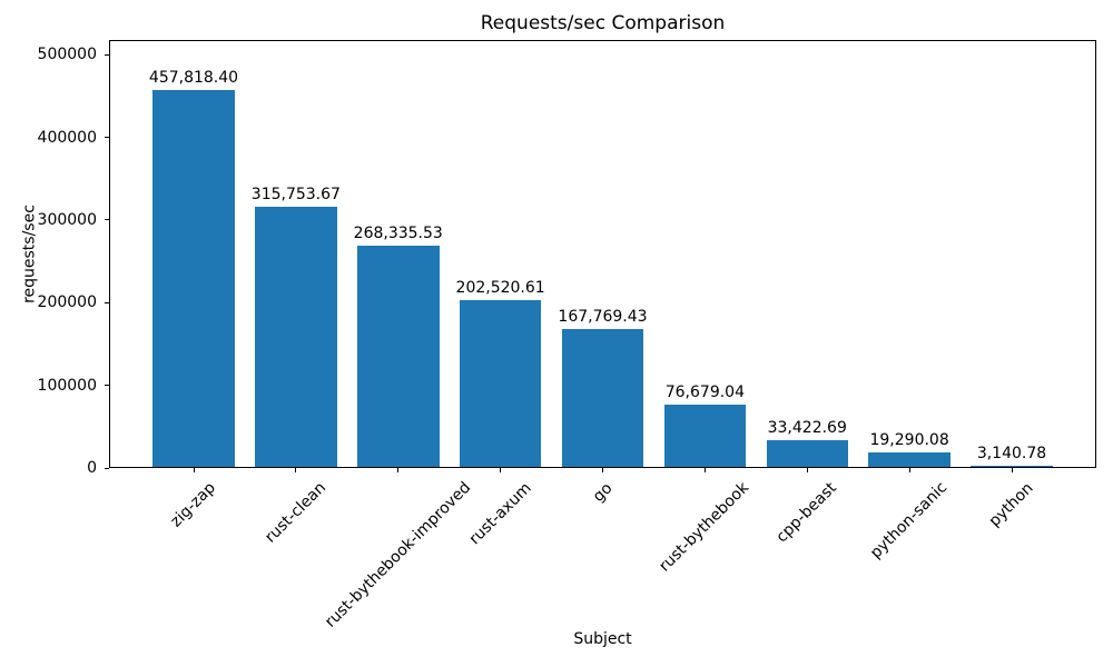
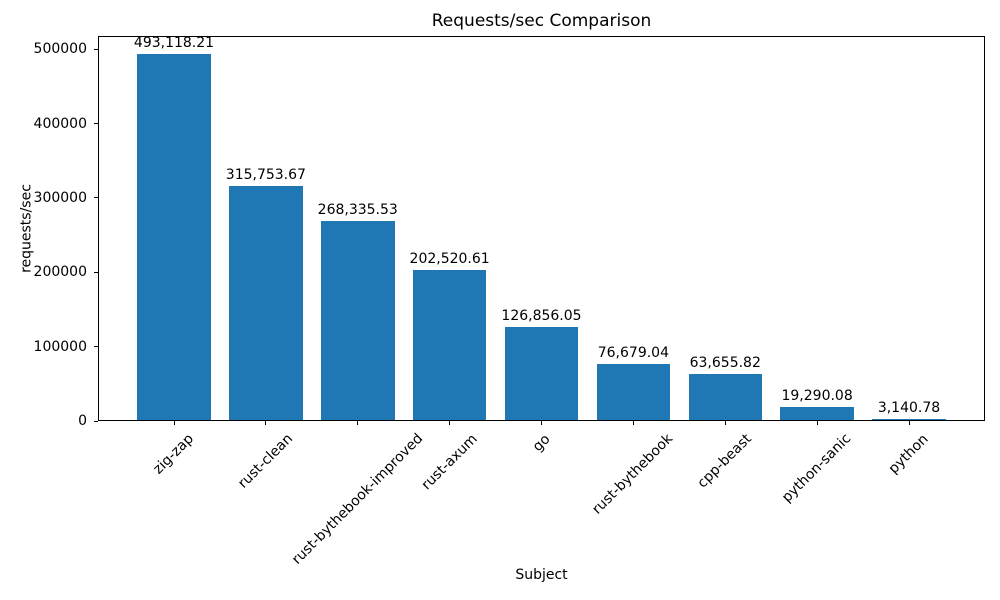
zig-zap: 457,818.40 -> 493,118.21
go: 167,769.43 -> 126,856.05
cpp-beast: 33,422.69 -> 63,655.82
